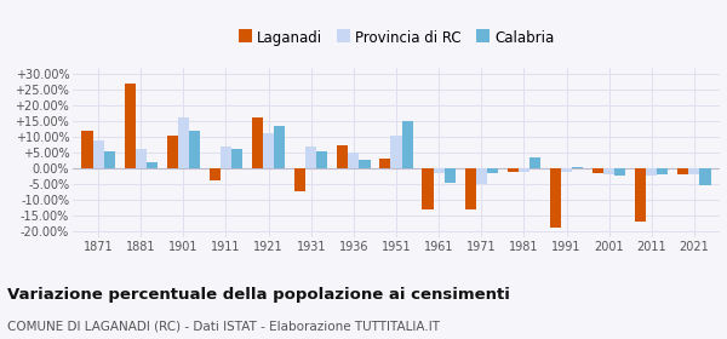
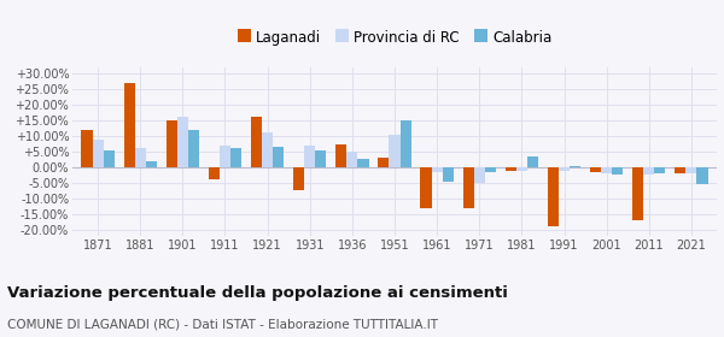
Laganadi/1901: 10.5% -> 15.0%
Calabria/1921: 13.5% -> 6.5%
